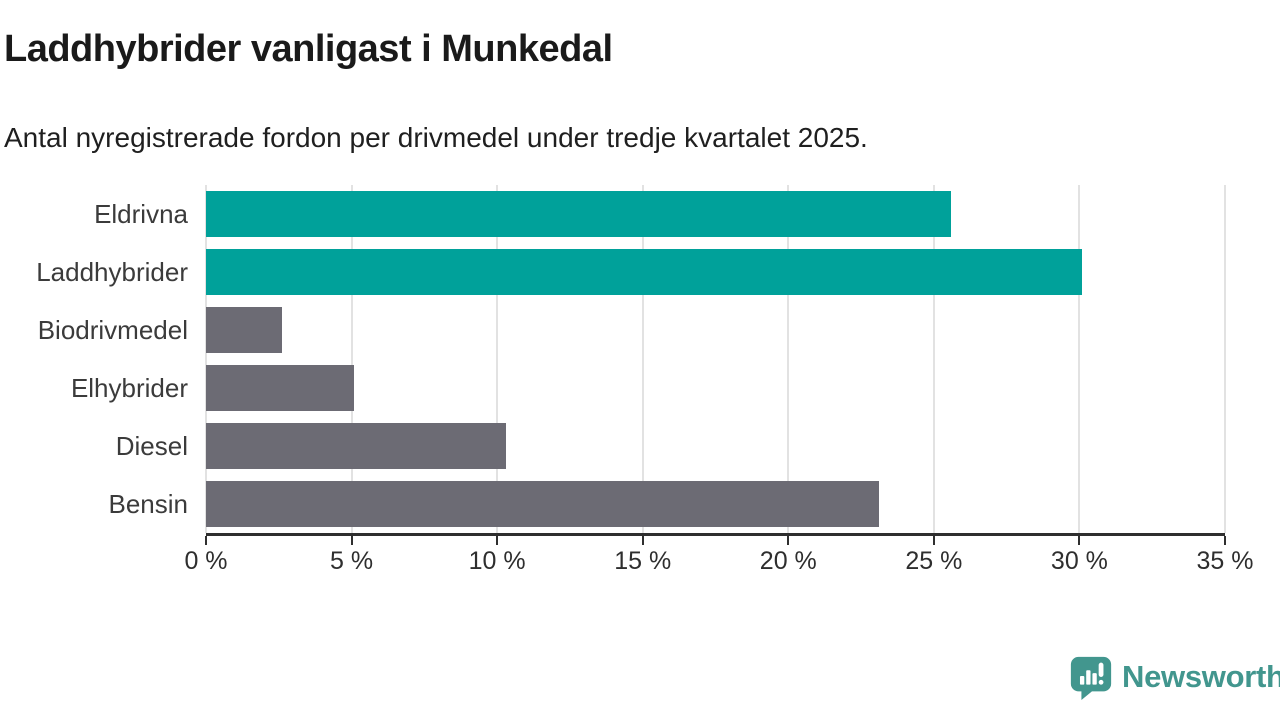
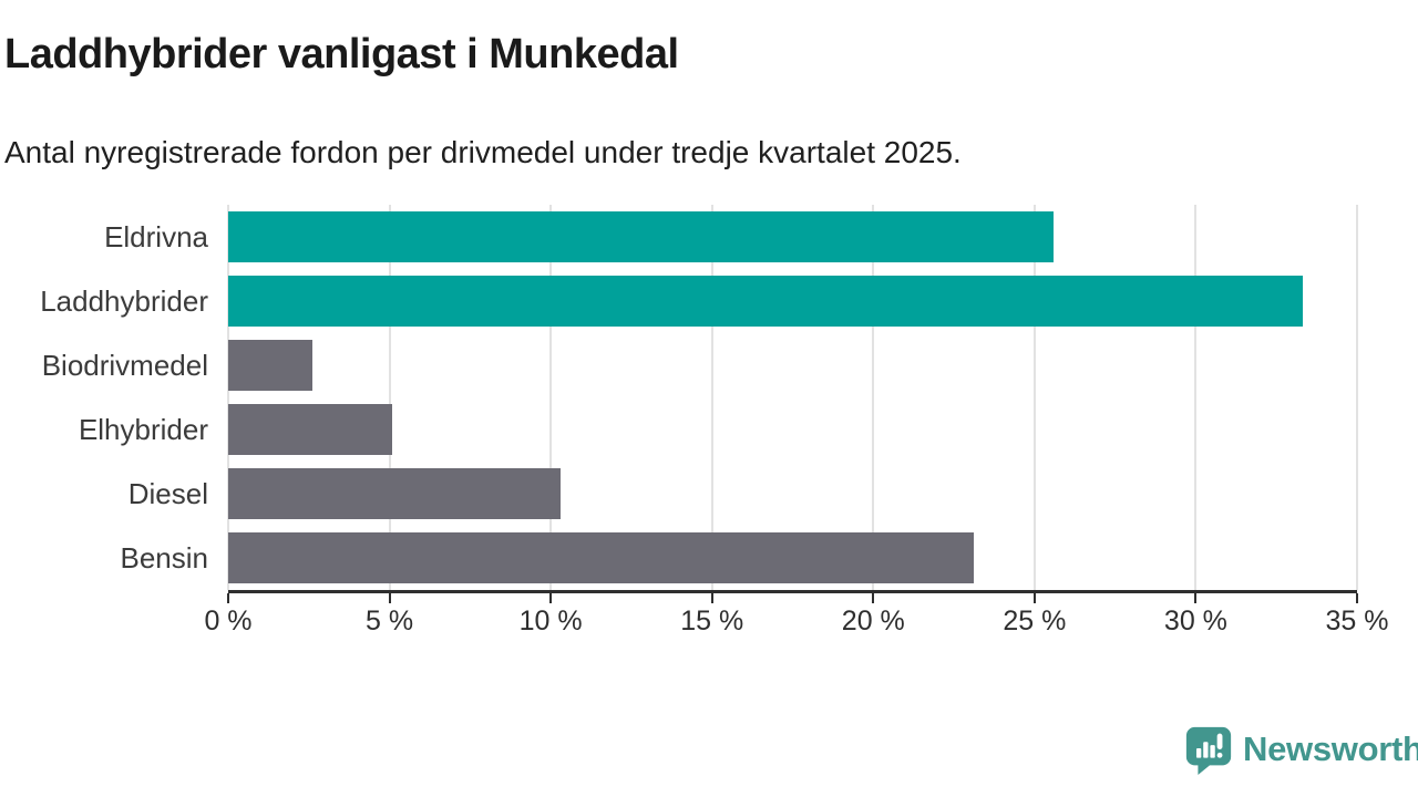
Laddhybrider: 30.1% -> 33.3%
